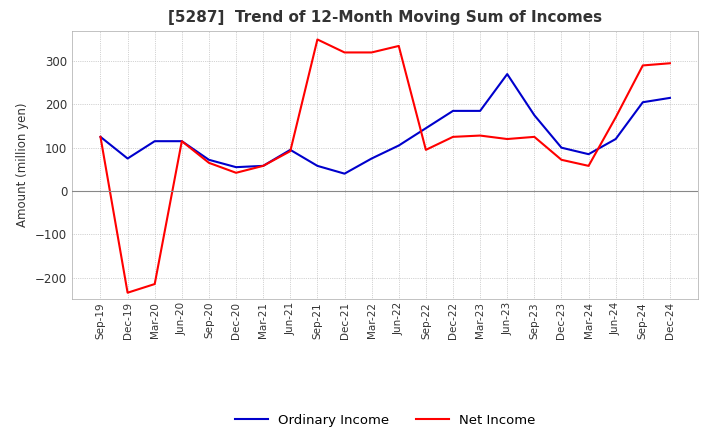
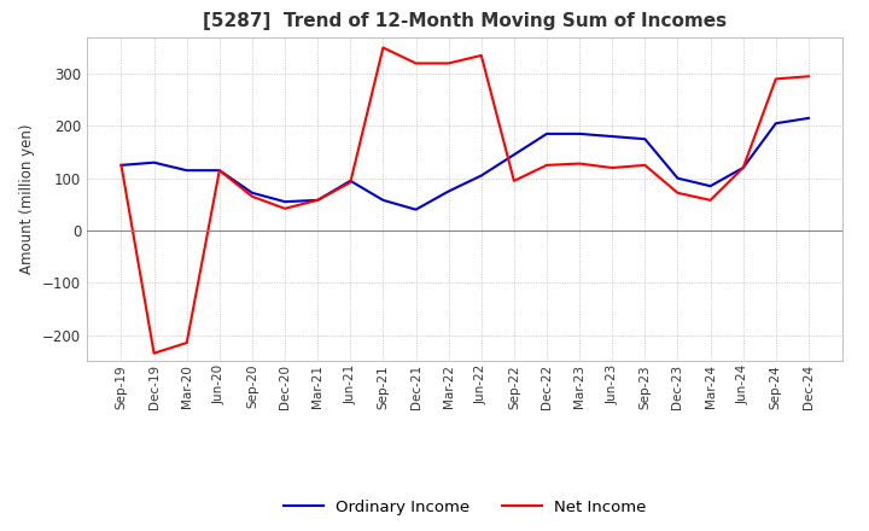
Ordinary Income/Dec-19: 75 -> 130
Ordinary Income/Jun-23: 270 -> 180
Net Income/Jun-24: 170 -> 120
